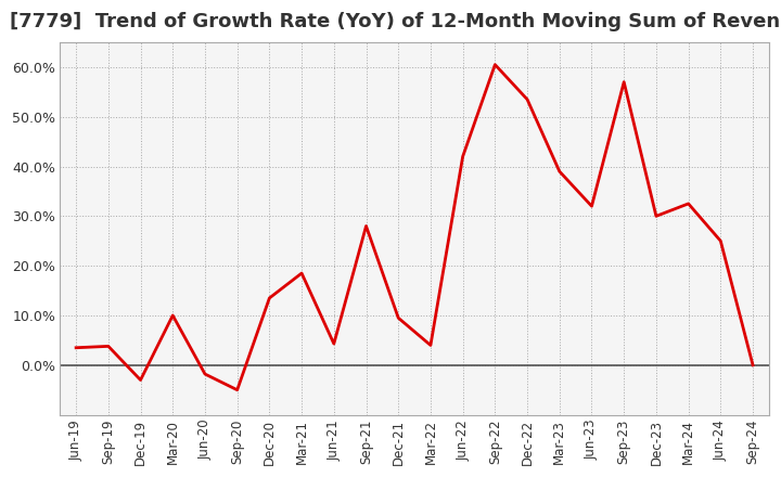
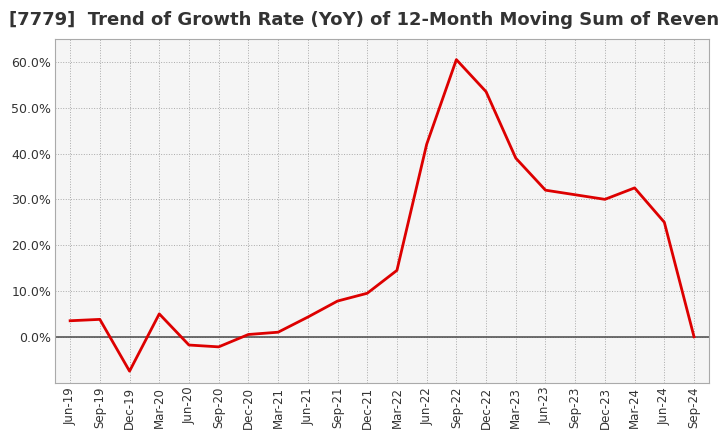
Dec-19: -3.0% -> -7.5%
Mar-20: 10.0% -> 5.0%
Sep-20: -5.0% -> -2.2%
Dec-20: 13.5% -> 0.5%
Mar-21: 18.5% -> 1.0%
Sep-21: 28.0% -> 7.8%
Mar-22: 4.0% -> 14.5%
Sep-23: 57.0% -> 31.0%
